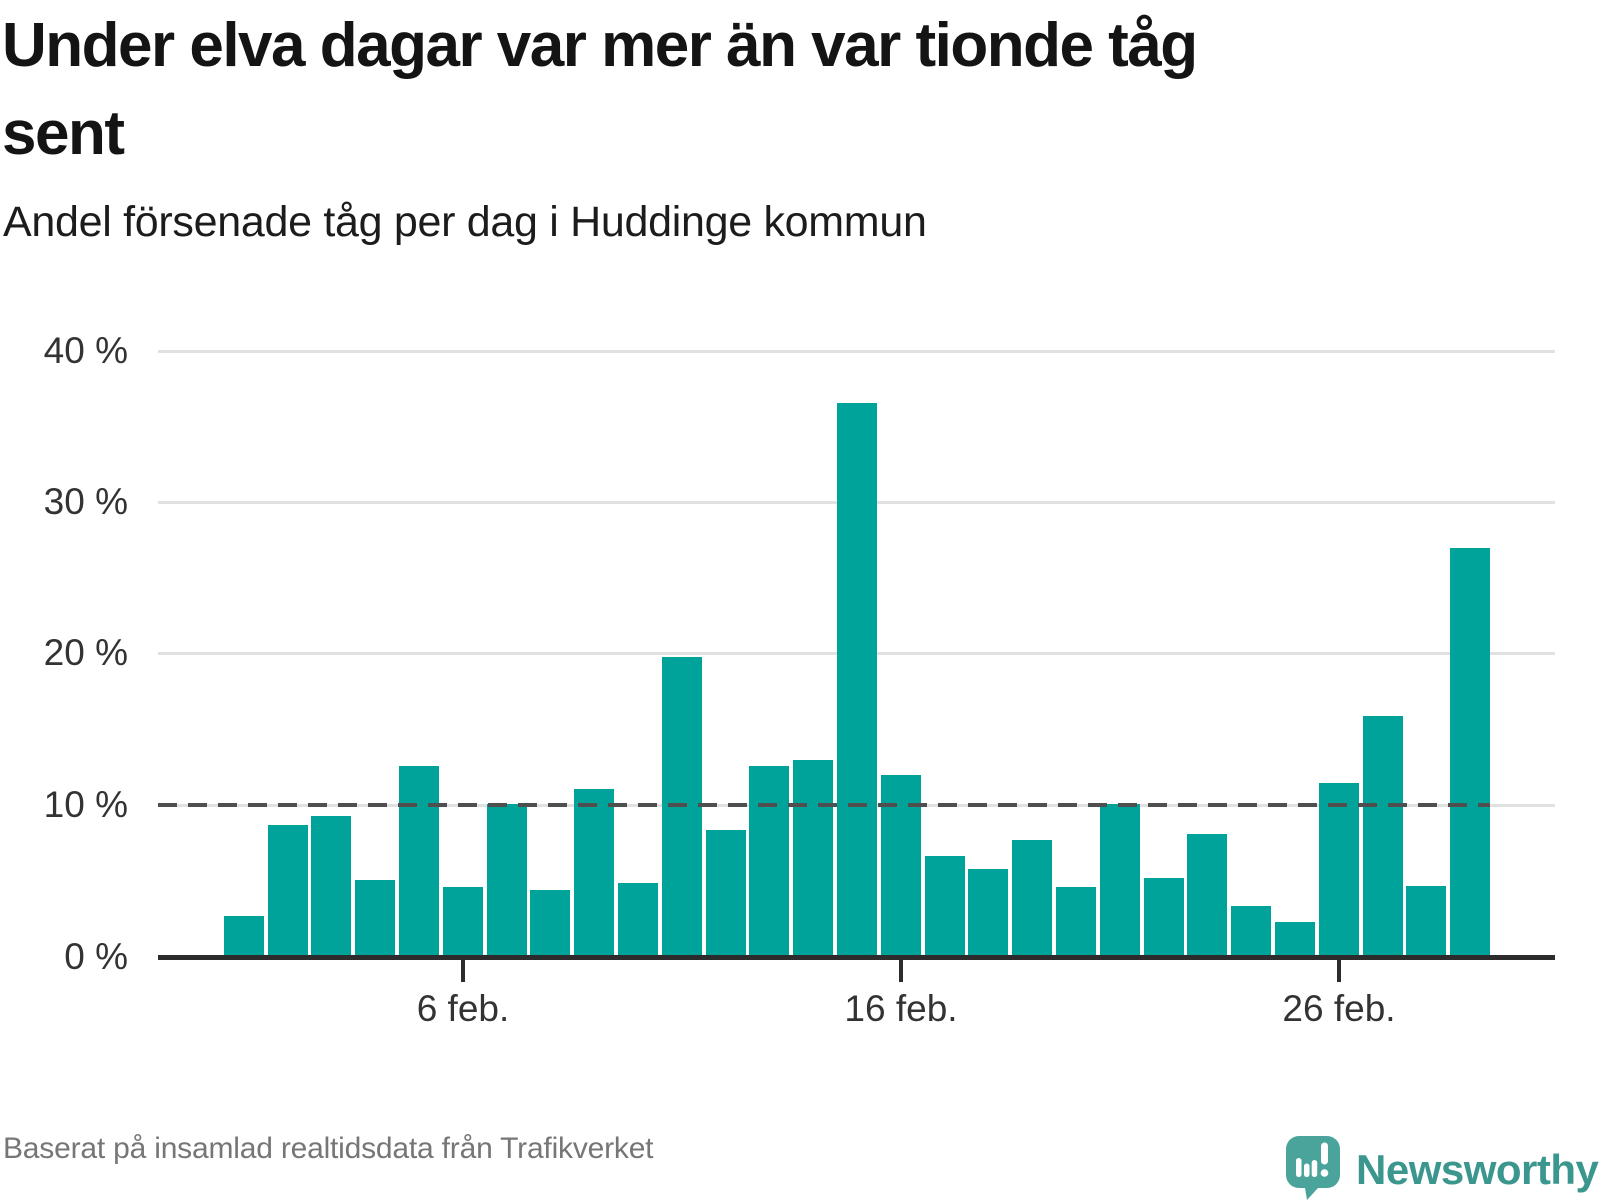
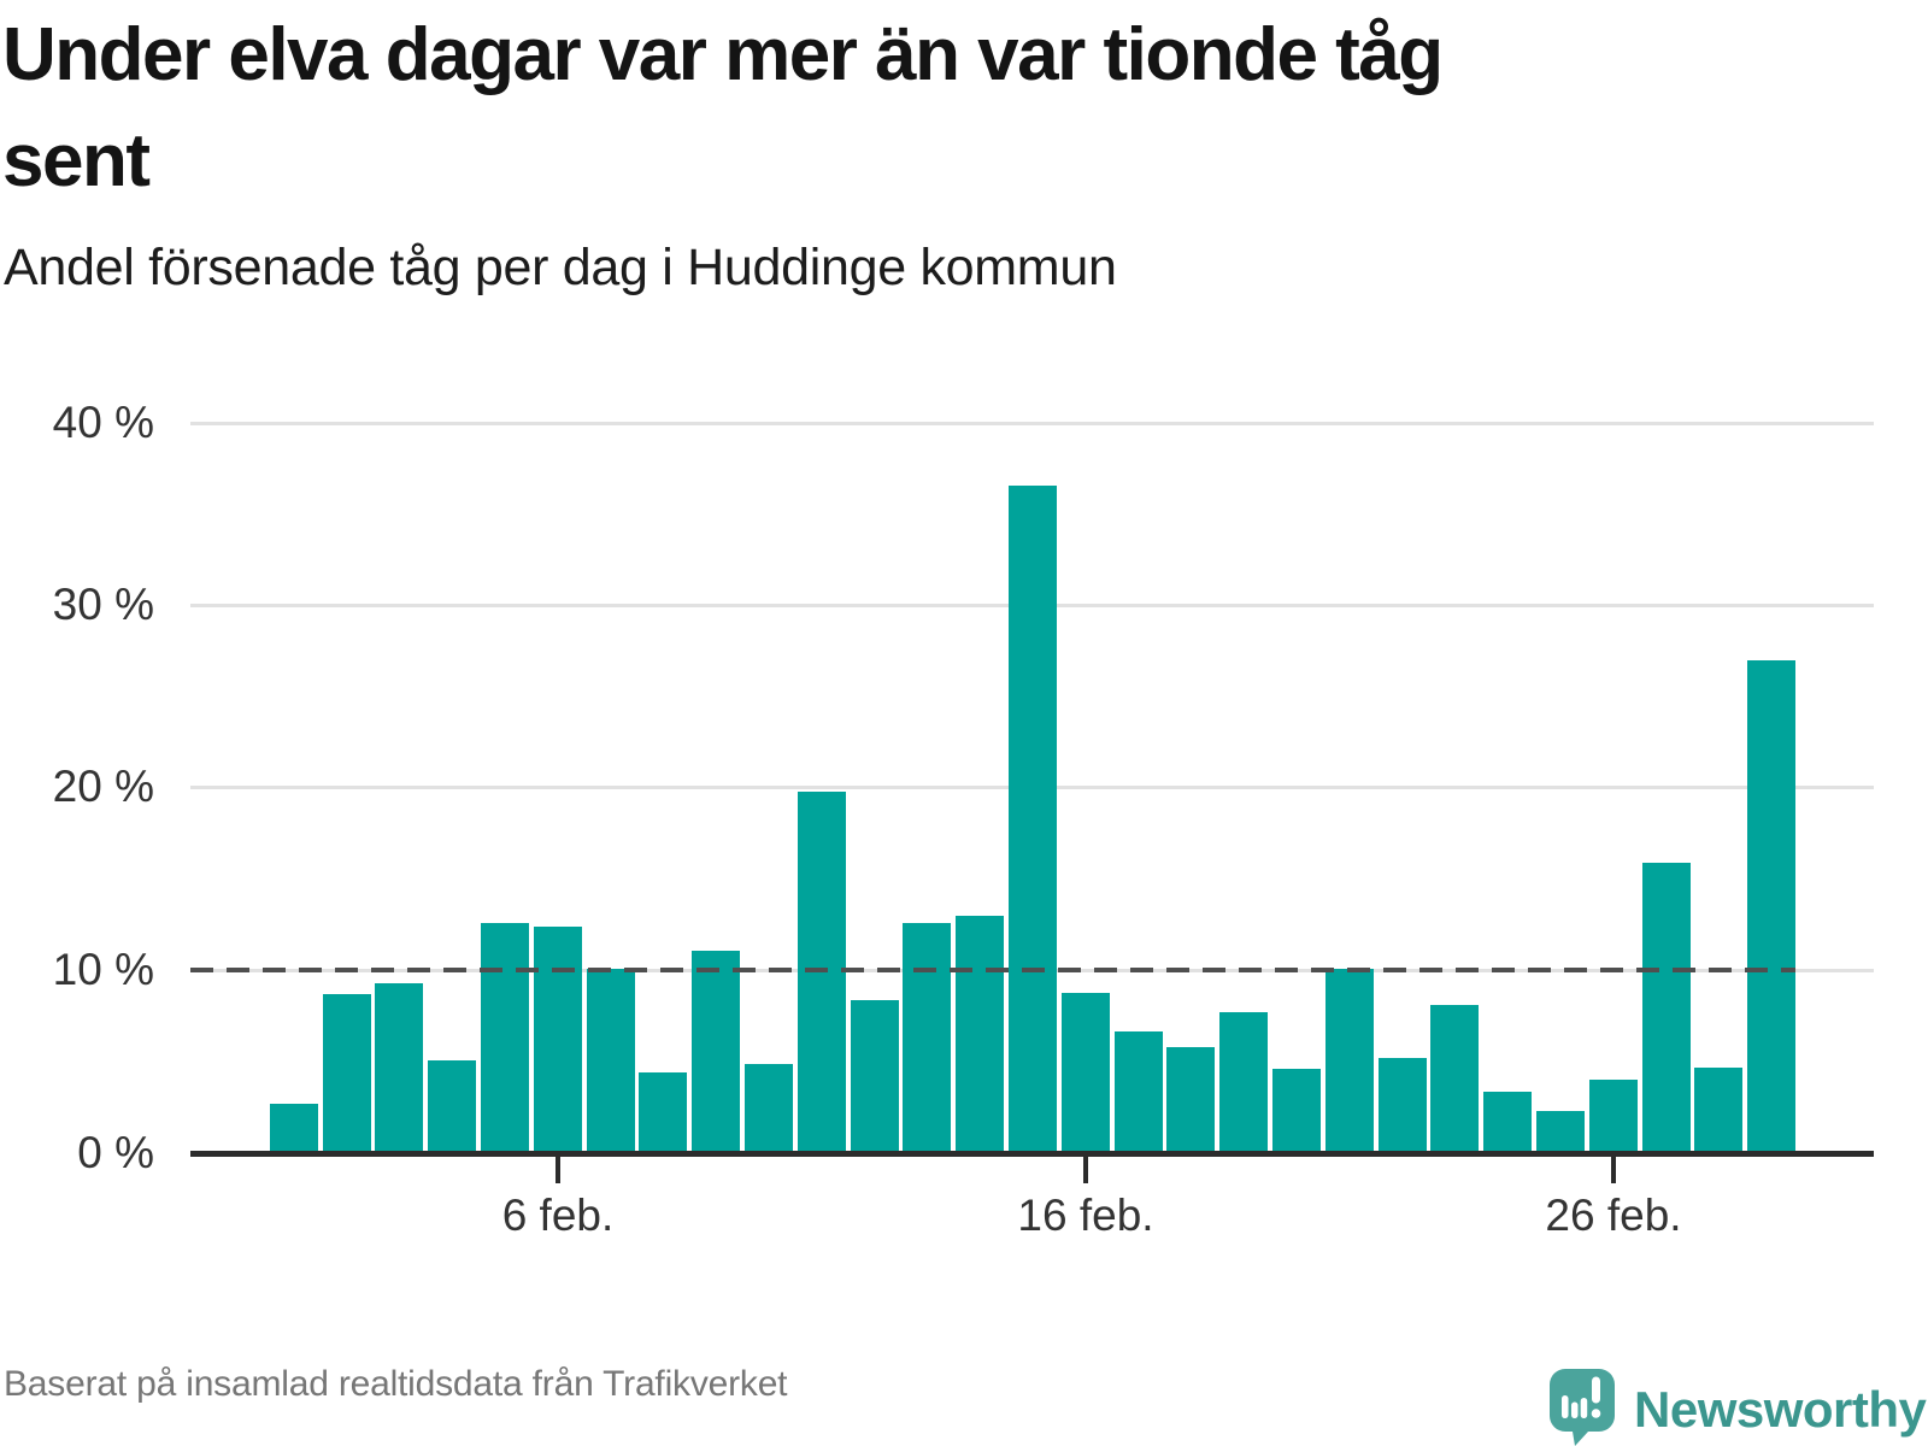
6 feb.: 4.6% -> 12.4%
16 feb.: 12.0% -> 8.8%
26 feb.: 11.5% -> 4.0%
